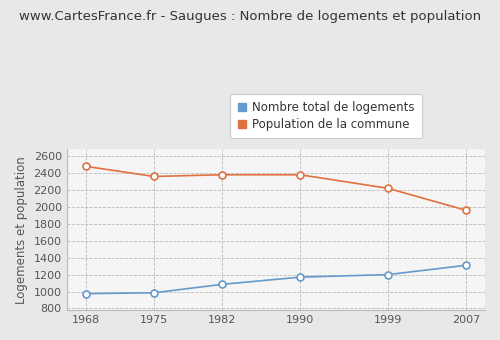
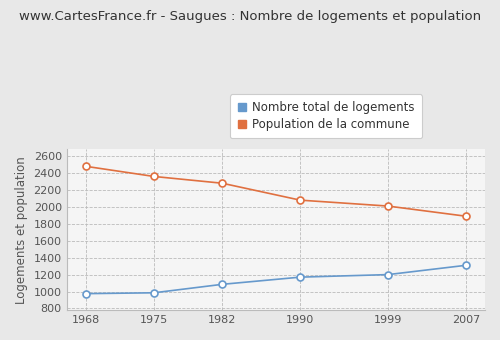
Population de la commune/1982: 2380 -> 2280
Population de la commune/1990: 2380 -> 2080
Population de la commune/1999: 2220 -> 2010
Population de la commune/2007: 1960 -> 1890
